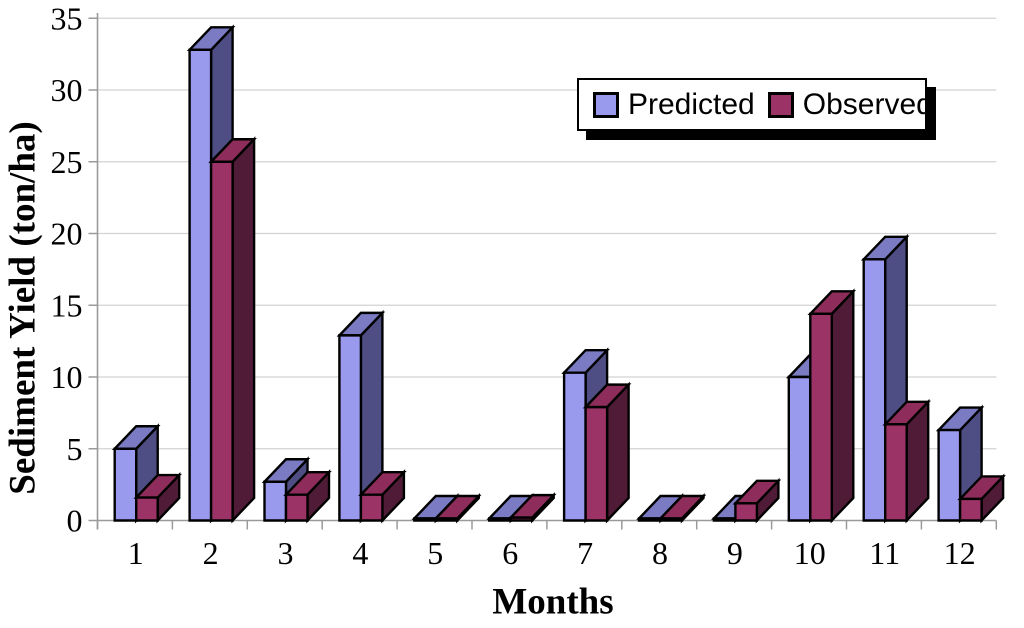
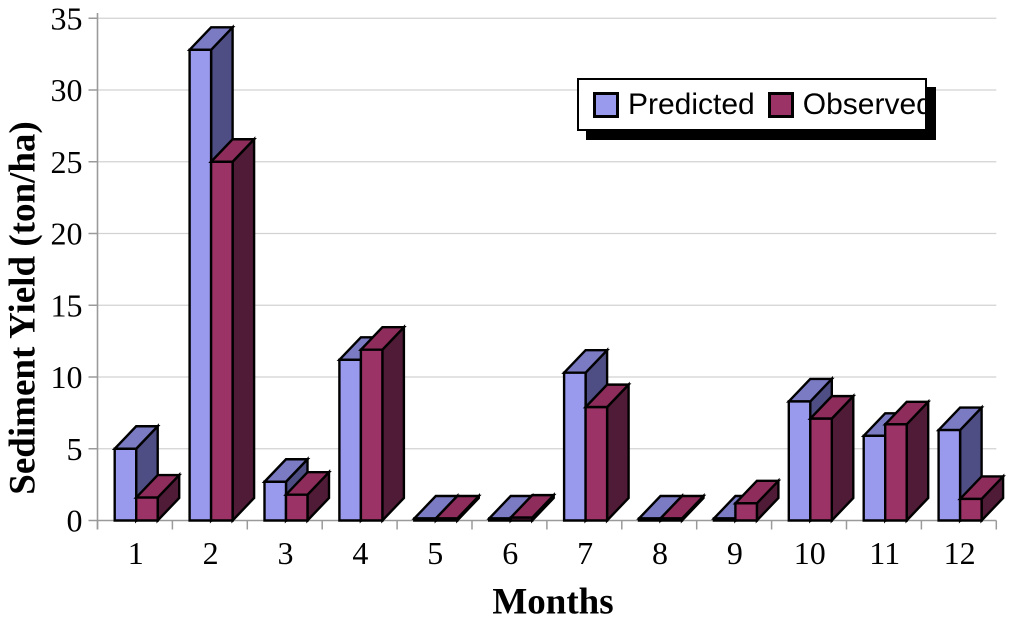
Predicted/4: 12.9 -> 11.2
Observed/4: 1.8 -> 11.9
Predicted/10: 10.0 -> 8.3
Observed/10: 14.4 -> 7.1
Predicted/11: 18.2 -> 5.9
